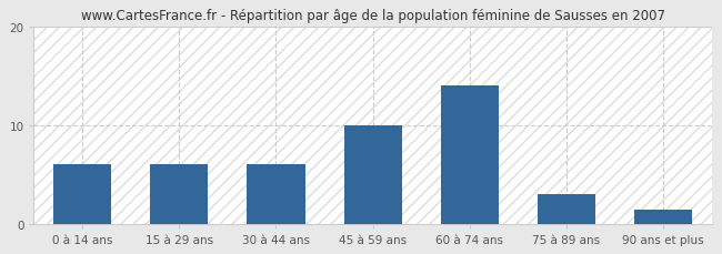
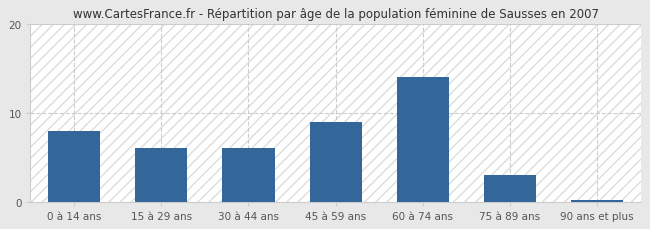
0 à 14 ans: 6.0 -> 8.0
45 à 59 ans: 10.0 -> 9.0
90 ans et plus: 1.4 -> 0.2
